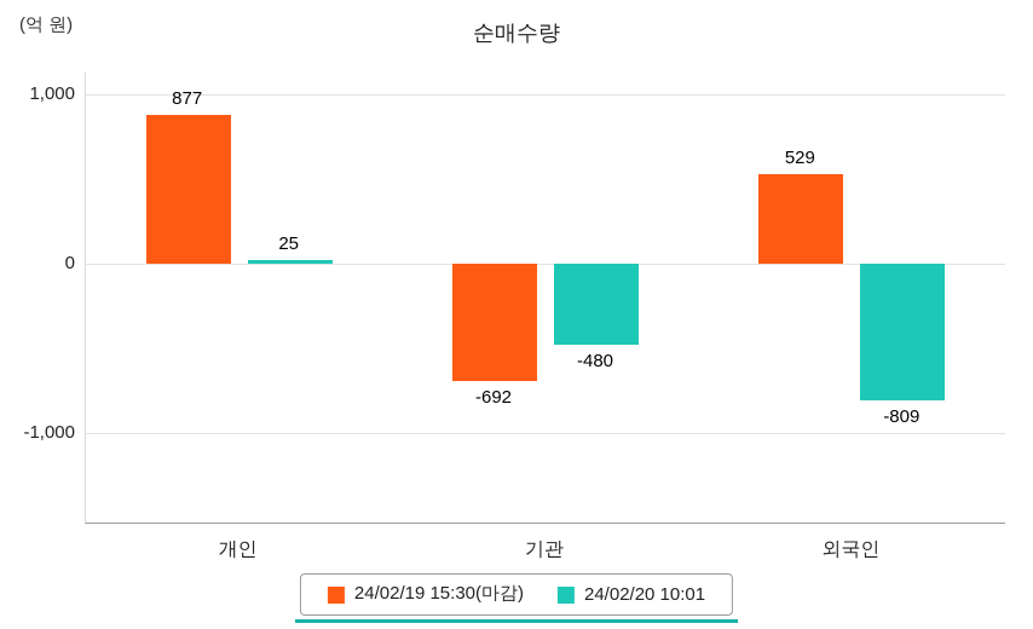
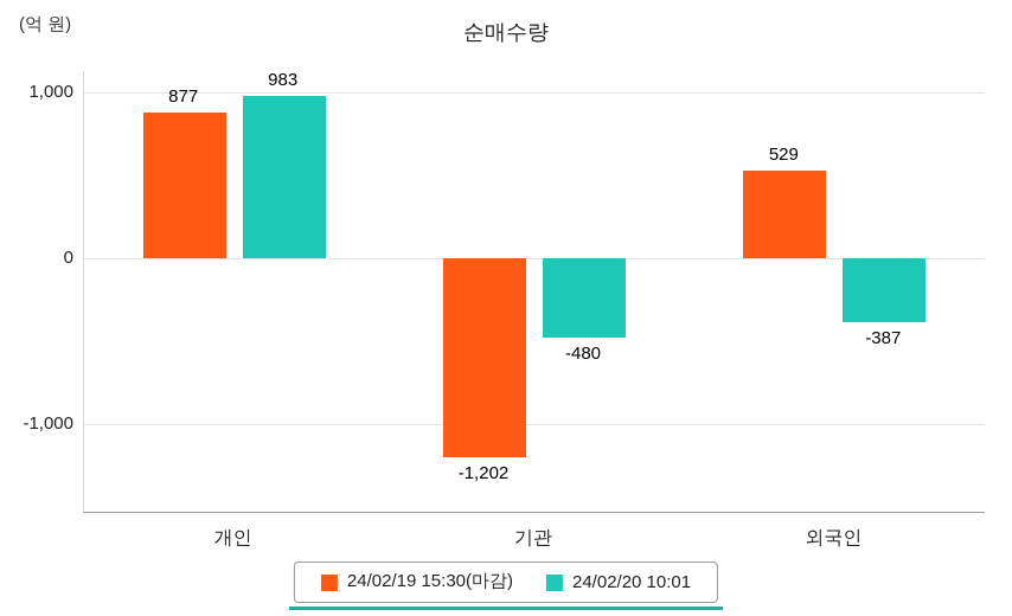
24/02/20 10:01/개인: 25 -> 983
24/02/19 15:30(마감)/기관: -692 -> -1,202
24/02/20 10:01/외국인: -809 -> -387
